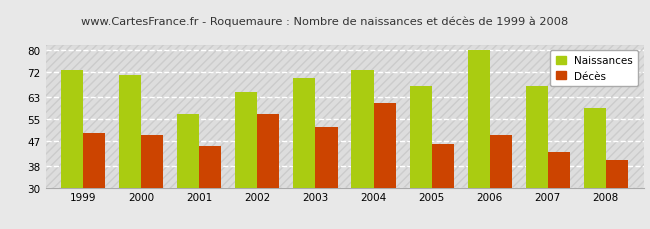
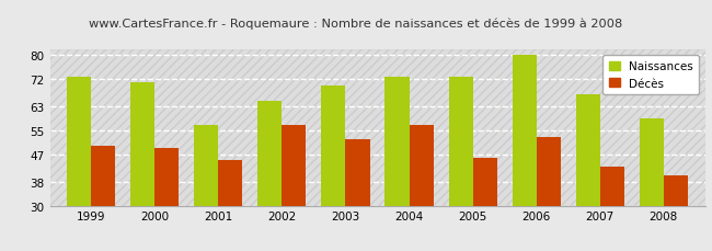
Décès/2004: 61 -> 57
Naissances/2005: 67 -> 73
Décès/2006: 49 -> 53
